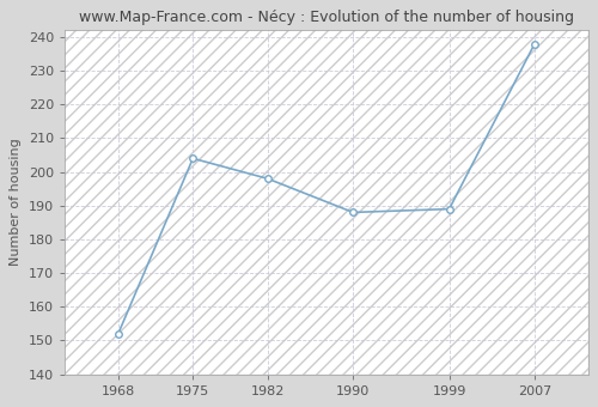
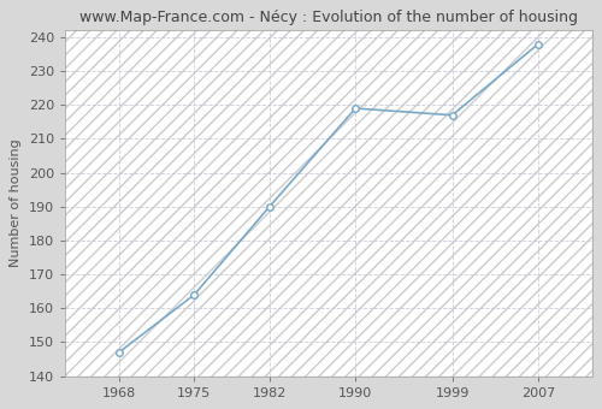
1968: 152 -> 147
1975: 204 -> 164
1982: 198 -> 190
1990: 188 -> 219
1999: 189 -> 217
